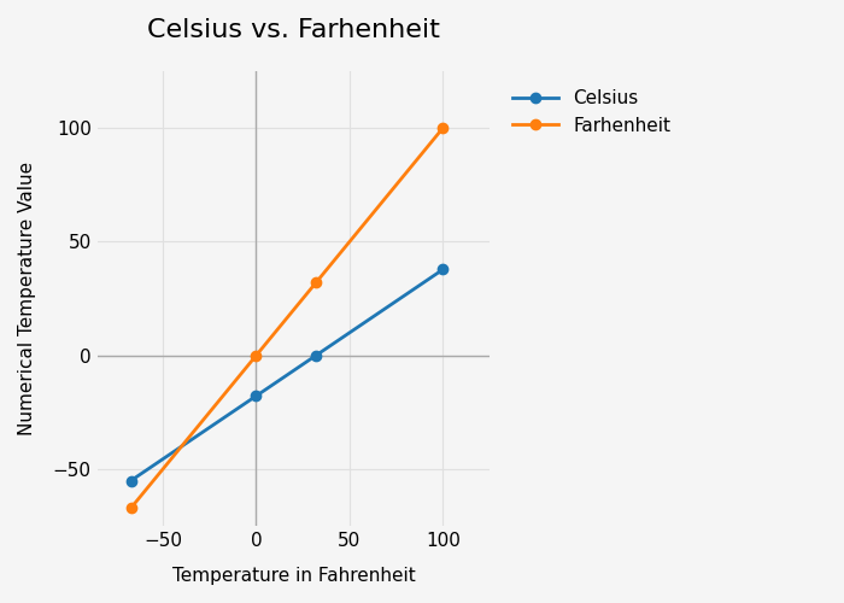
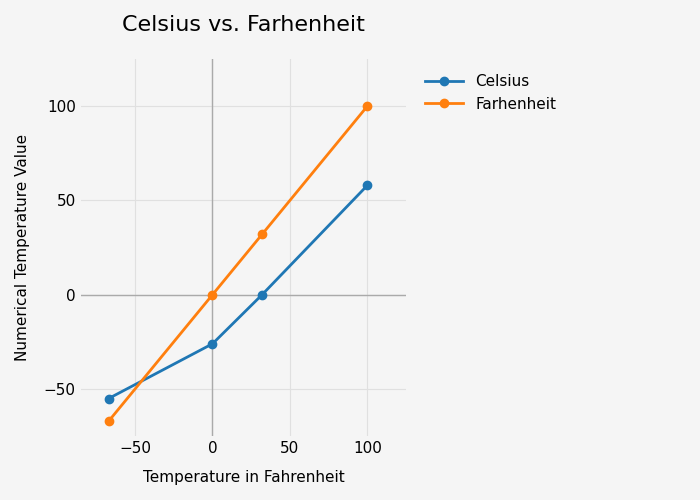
Celsius/0: -18 -> -26
Celsius/100: 38 -> 58
